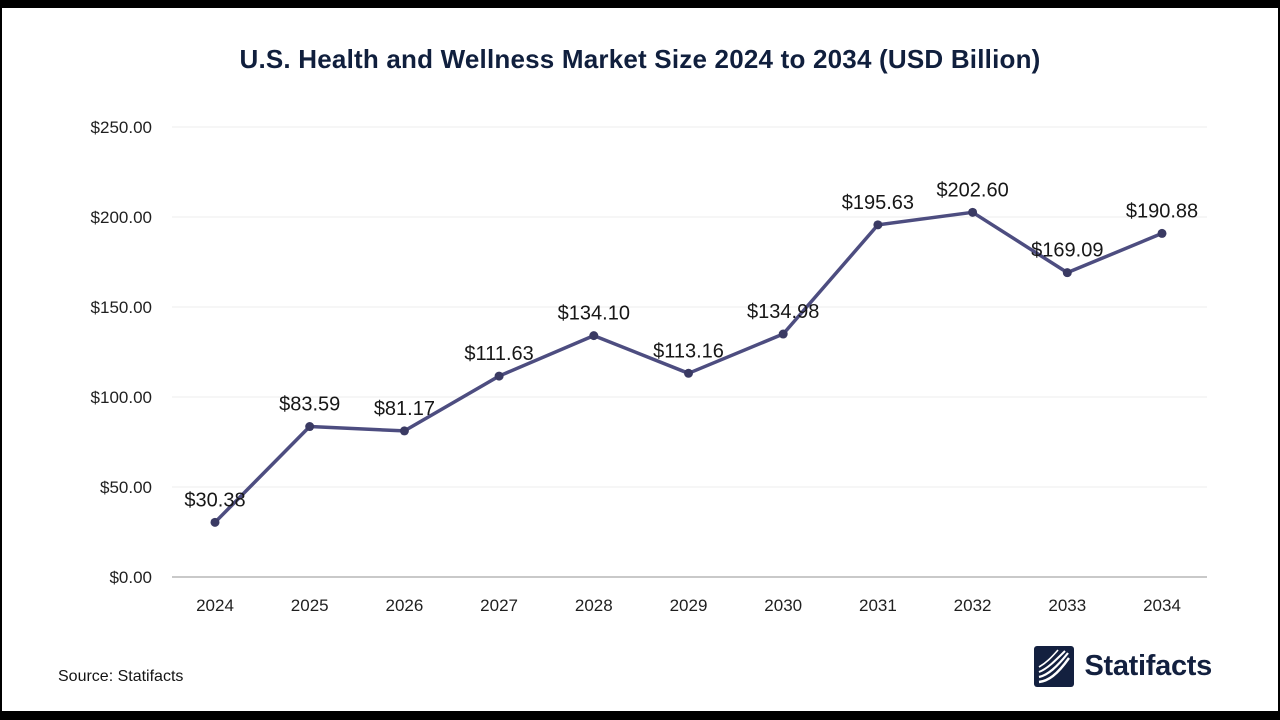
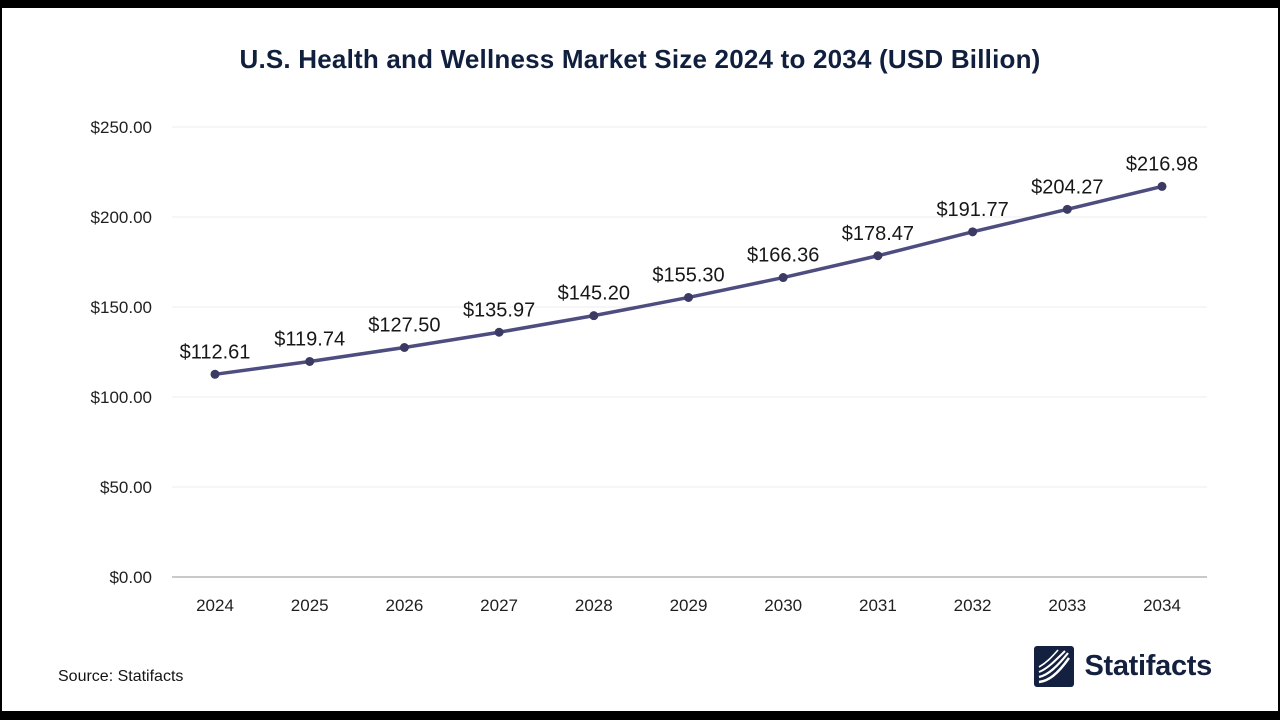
2024: $30.38 -> $112.61
2025: $83.59 -> $119.74
2026: $81.17 -> $127.50
2027: $111.63 -> $135.97
2028: $134.10 -> $145.20
2029: $113.16 -> $155.30
2030: $134.98 -> $166.36
2031: $195.63 -> $178.47
2032: $202.60 -> $191.77
2033: $169.09 -> $204.27
2034: $190.88 -> $216.98
